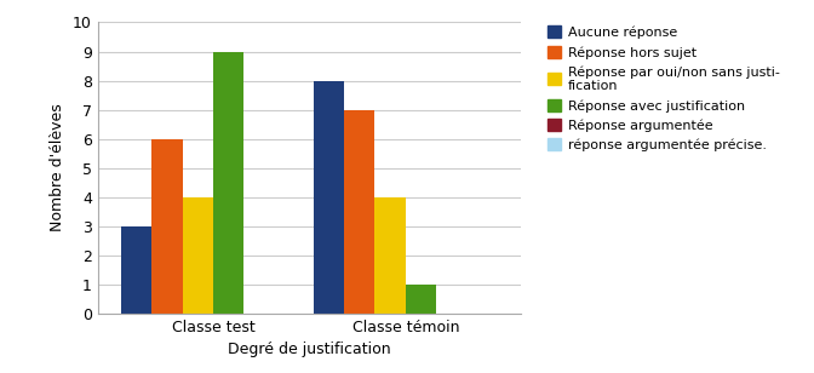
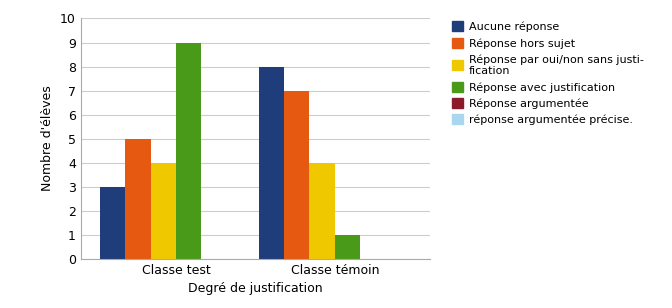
Réponse hors sujet/Classe test: 6 -> 5
